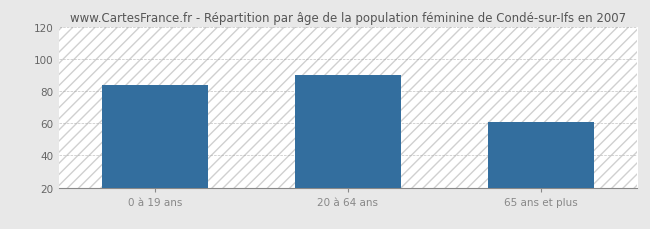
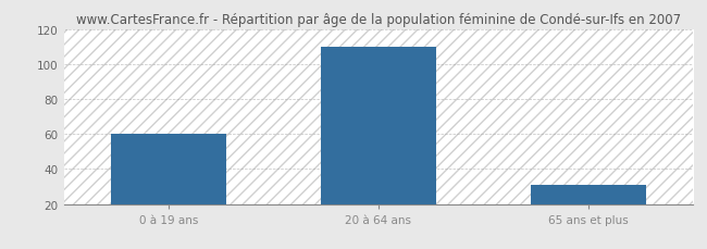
0 à 19 ans: 84 -> 60
20 à 64 ans: 90 -> 110
65 ans et plus: 61 -> 31
